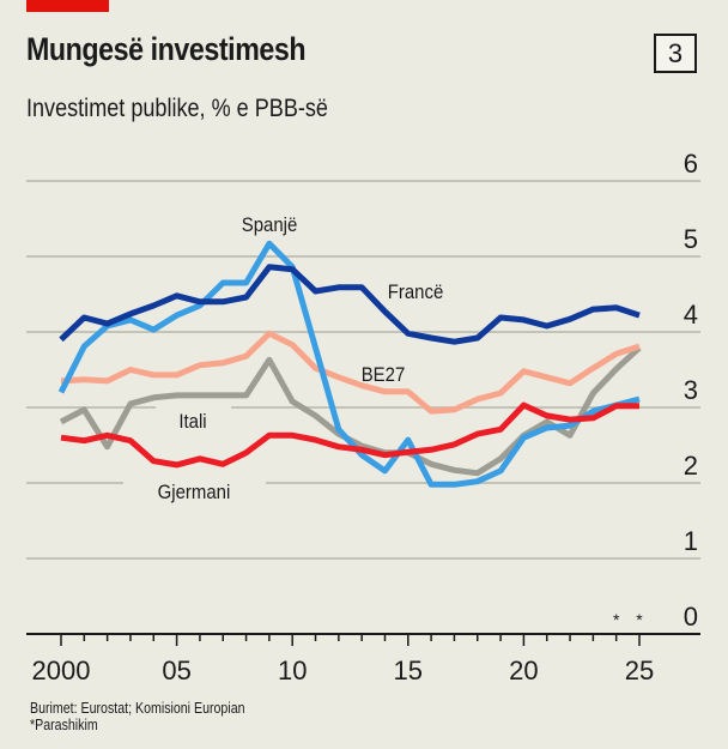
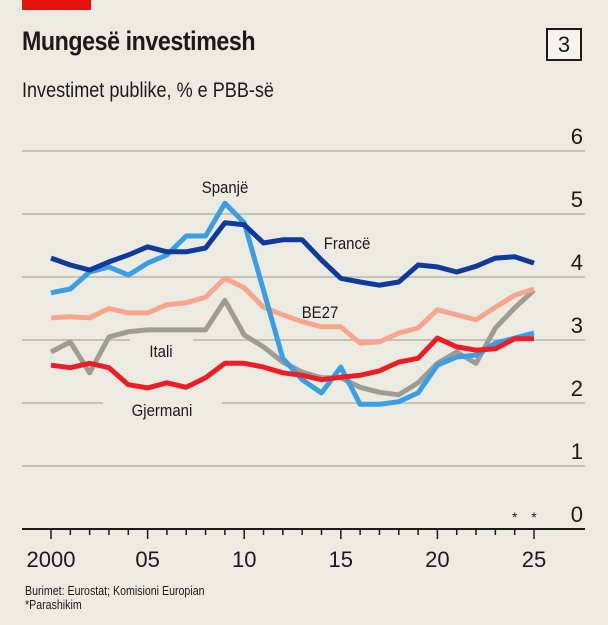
Spanjë/2000: 3.2 -> 3.8
Francë/2000: 3.9 -> 4.3
